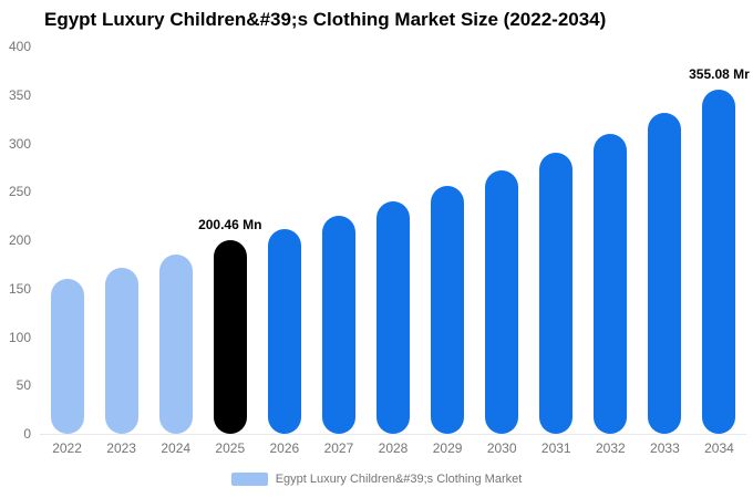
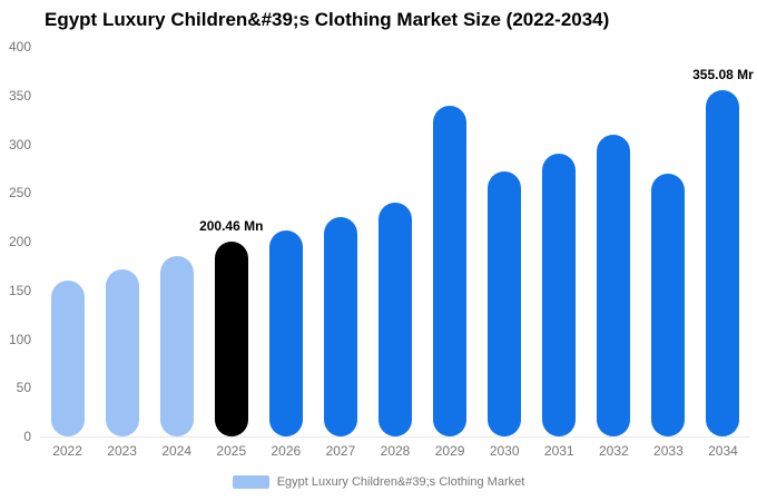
2029: 260 -> 340
2033: 330 -> 270
